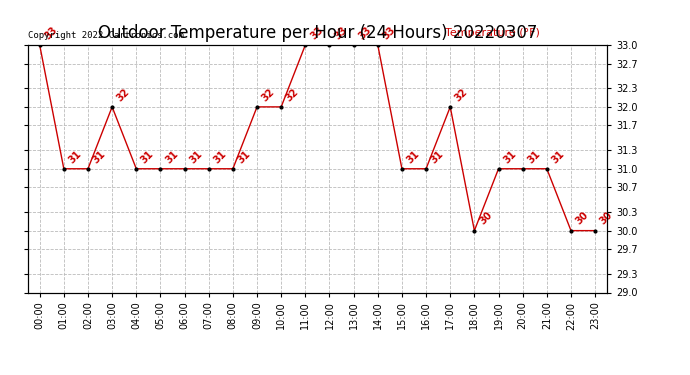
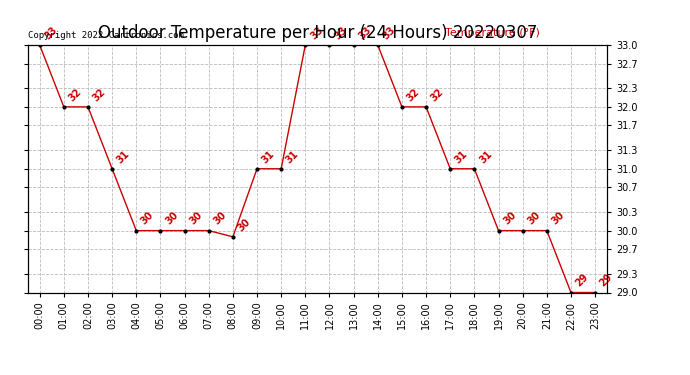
01:00: 31 -> 32
02:00: 31 -> 32
03:00: 32 -> 31
04:00: 31 -> 30
05:00: 31 -> 30
06:00: 31 -> 30
07:00: 31 -> 30
08:00: 31 -> 30
09:00: 32 -> 31
10:00: 32 -> 31
15:00: 31 -> 32
16:00: 31 -> 32
17:00: 32 -> 31
18:00: 30 -> 31
19:00: 31 -> 30
20:00: 31 -> 30
21:00: 31 -> 30
22:00: 30 -> 29
23:00: 30 -> 29
